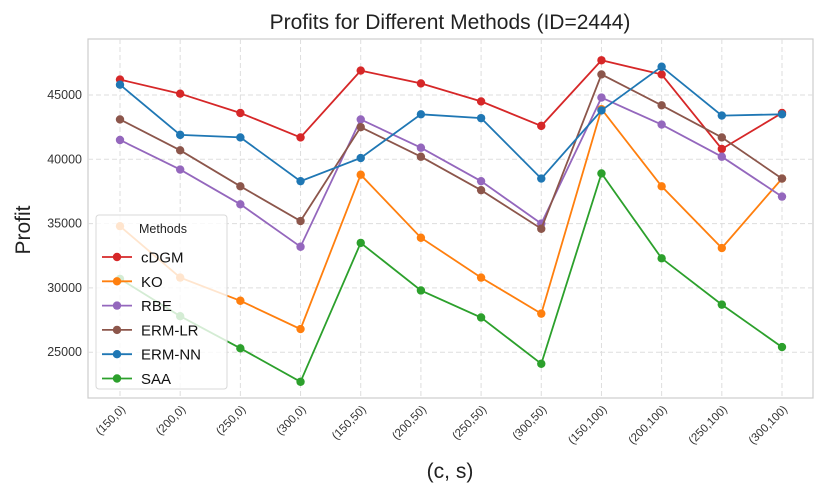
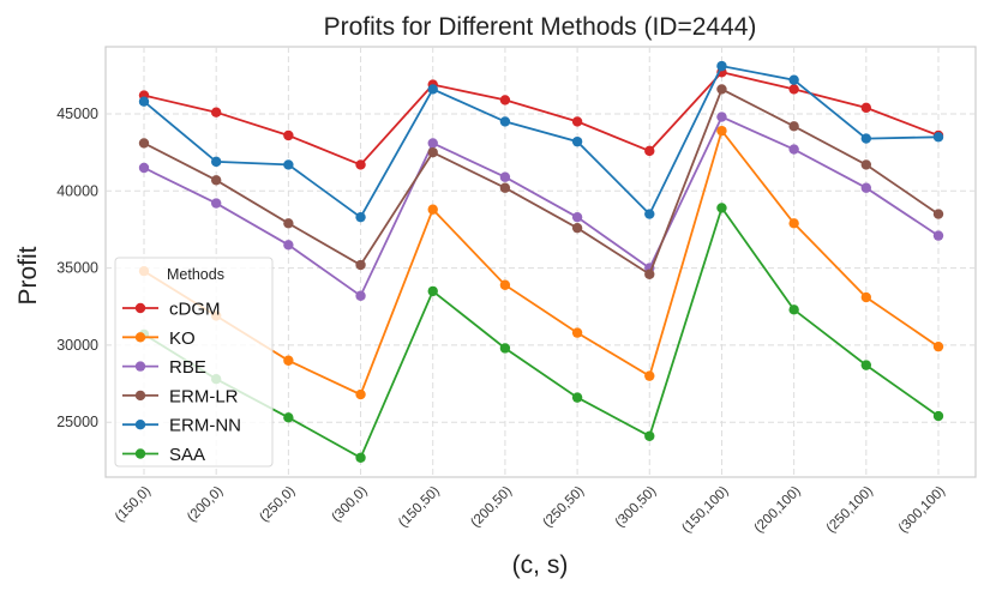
KO/(200,0): 30800 -> 31900
ERM-NN/(150,50): 40100 -> 46600
ERM-NN/(200,50): 43500 -> 44500
SAA/(250,50): 27700 -> 26600
ERM-NN/(150,100): 43800 -> 48100
cDGM/(250,100): 40800 -> 45400
KO/(300,100): 38500 -> 29900
